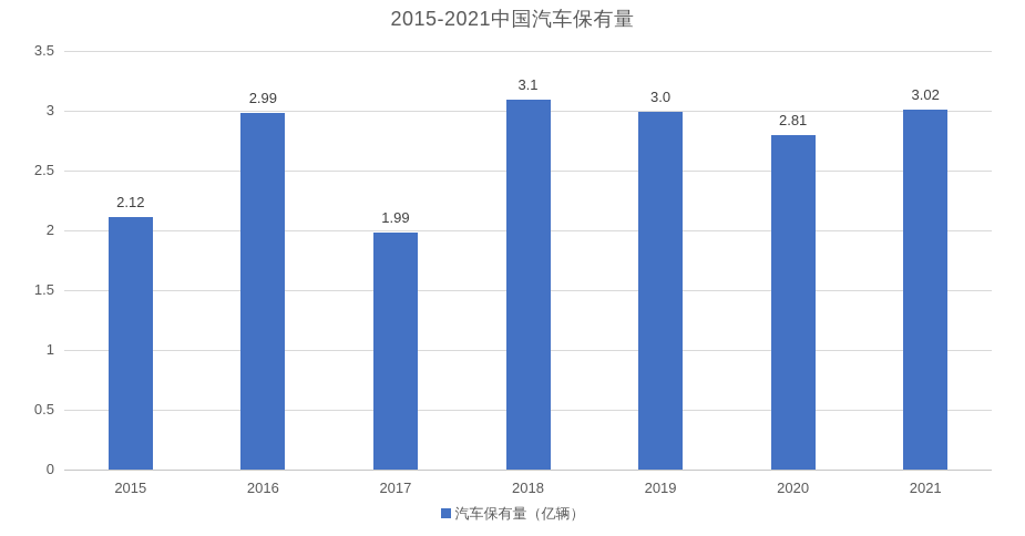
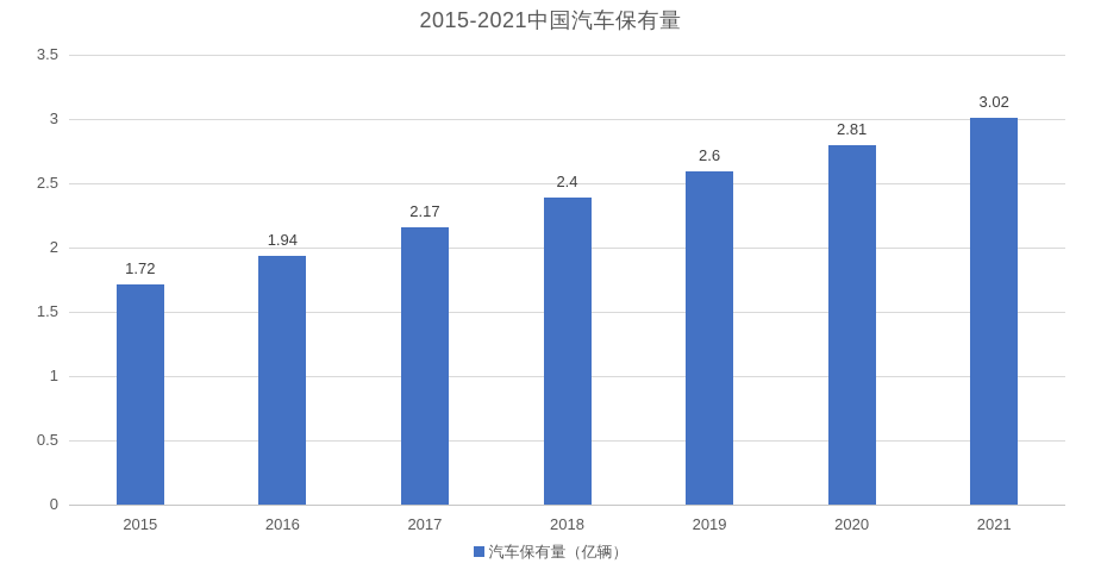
2015: 2.12 -> 1.72
2016: 2.99 -> 1.94
2017: 1.99 -> 2.17
2018: 3.1 -> 2.4
2019: 3.0 -> 2.6
